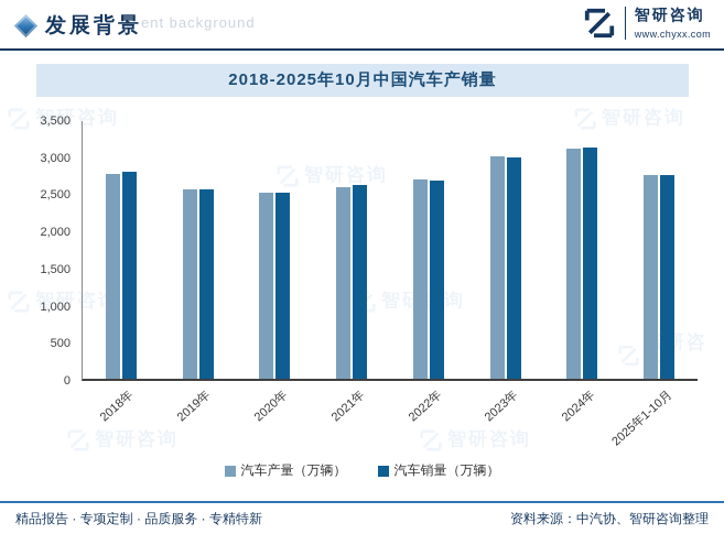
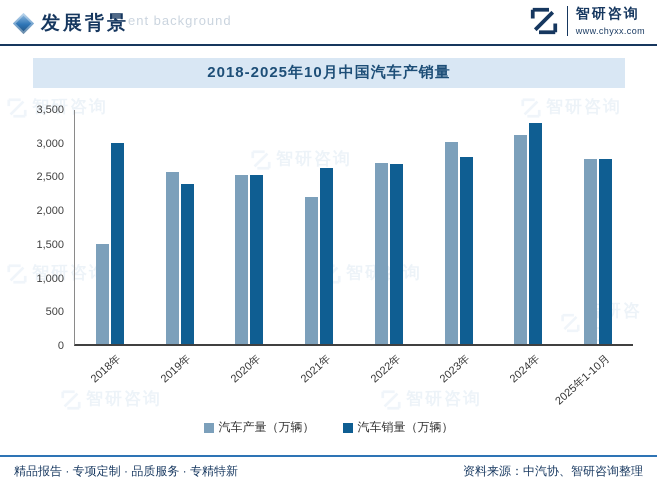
汽车产量（万辆）/2018年: 2800 -> 1500
汽车销量（万辆）/2018年: 2800 -> 3000
汽车销量（万辆）/2019年: 2600 -> 2400
汽车产量（万辆）/2021年: 2600 -> 2200
汽车销量（万辆）/2023年: 3000 -> 2800
汽车销量（万辆）/2024年: 3100 -> 3300
